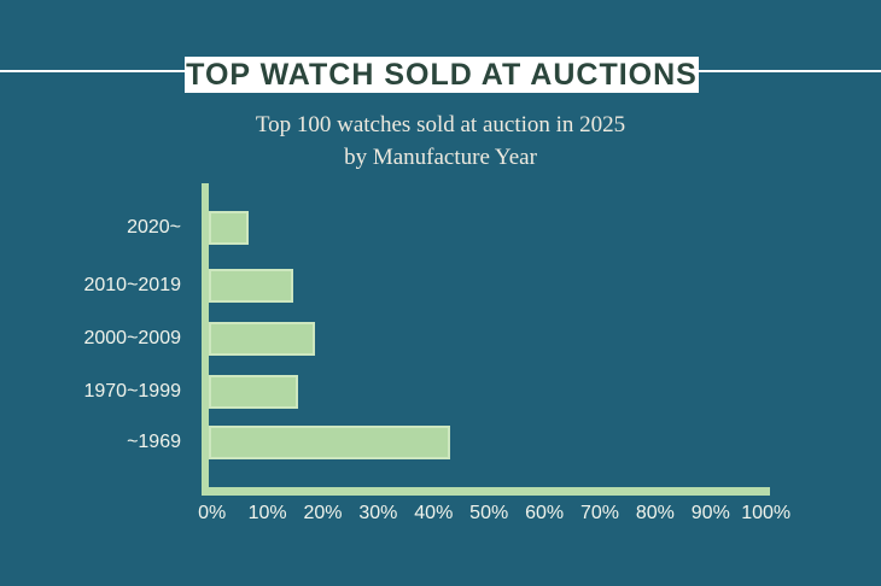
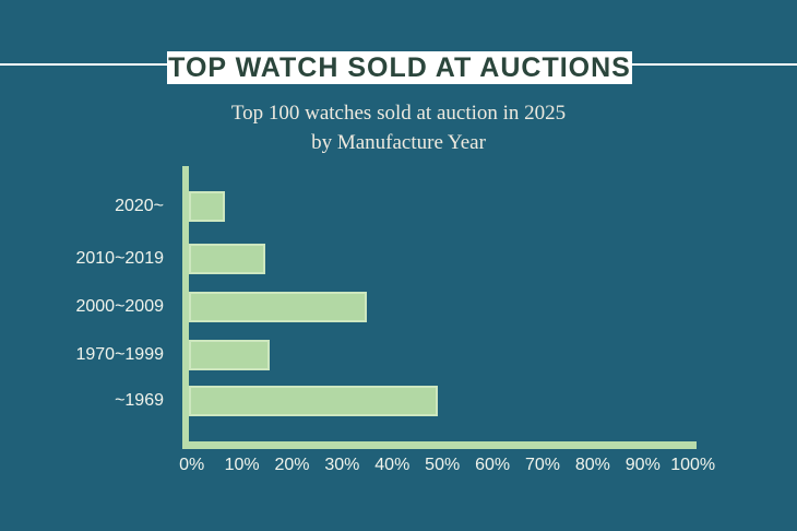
2000~2009: 19% -> 35%
~1969: 43% -> 49%
